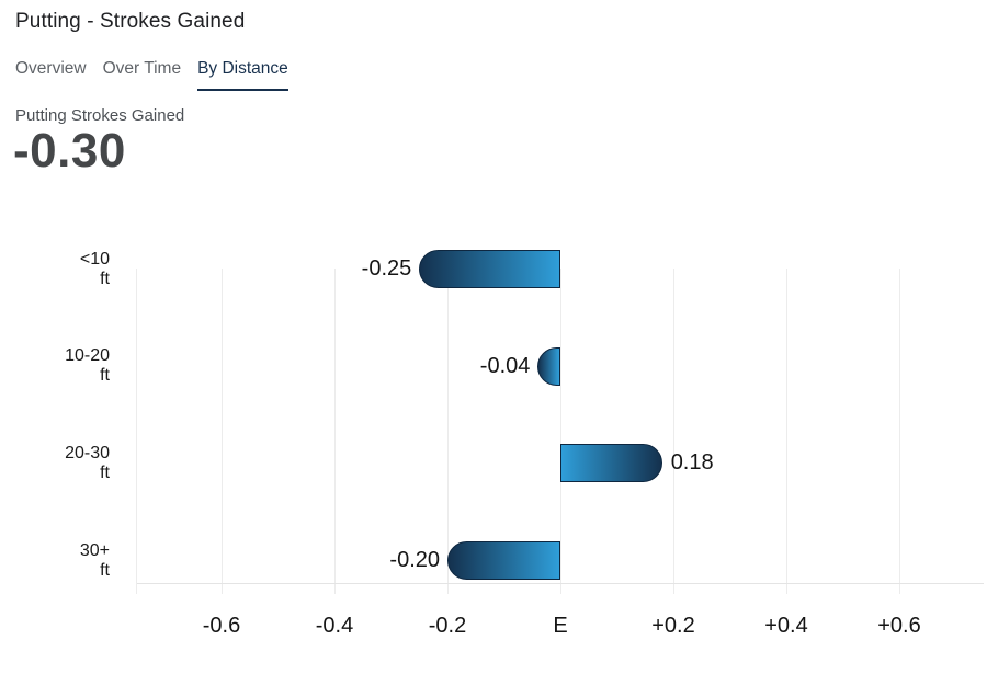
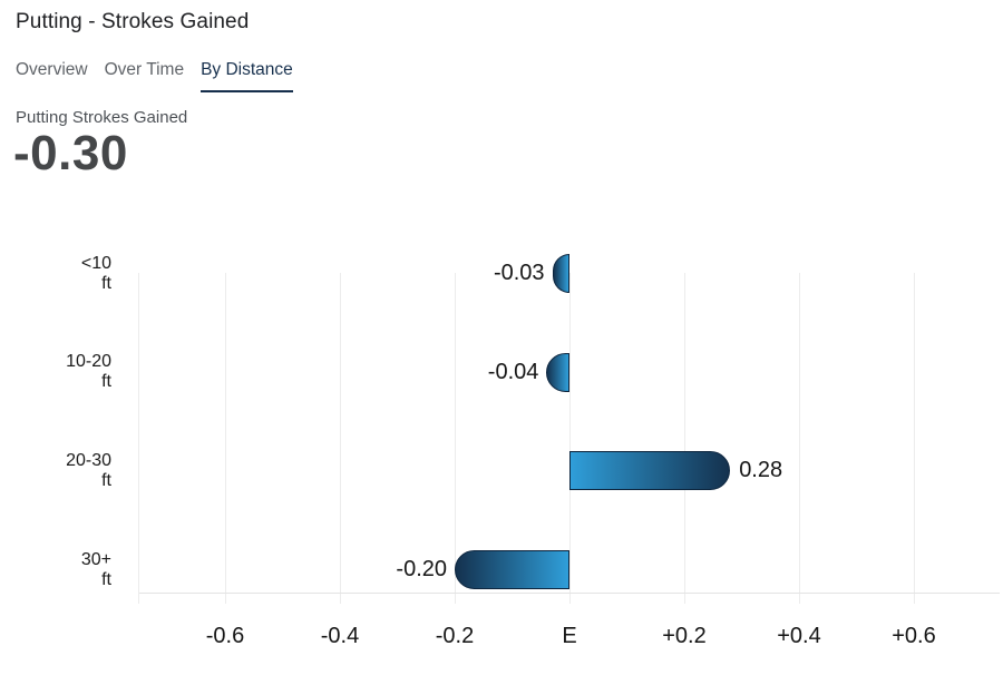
<10: -0.25 -> -0.03
20-30: 0.18 -> 0.28
